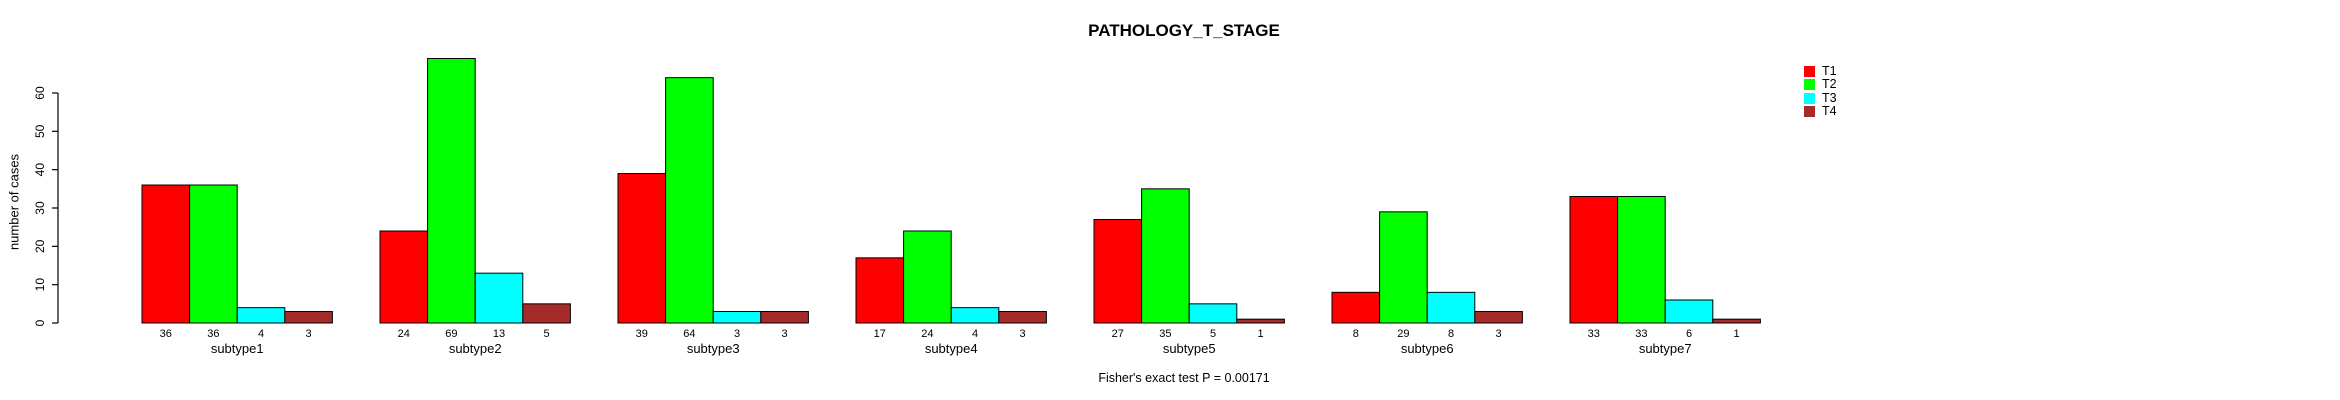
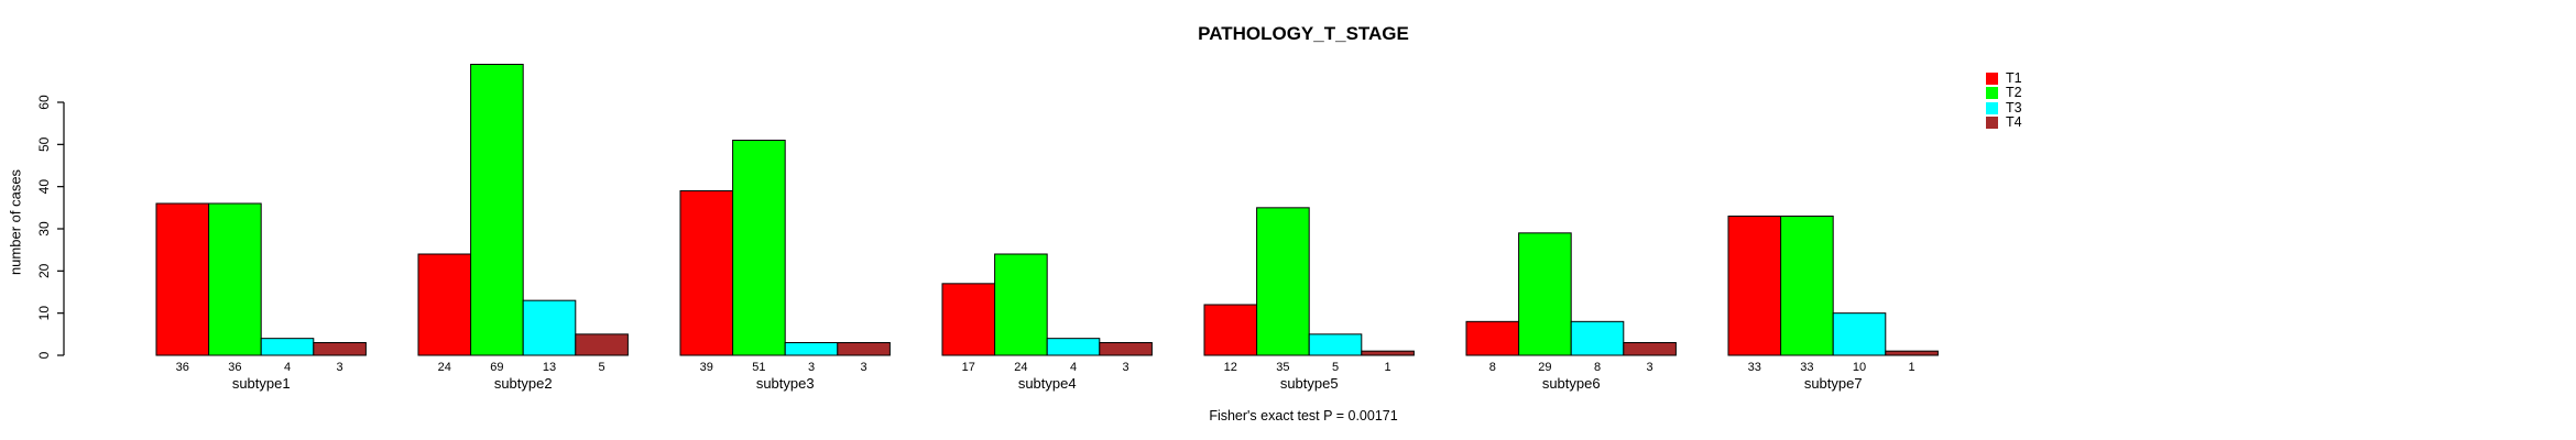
T2/subtype3: 64 -> 51
T1/subtype5: 27 -> 12
T3/subtype7: 6 -> 10
